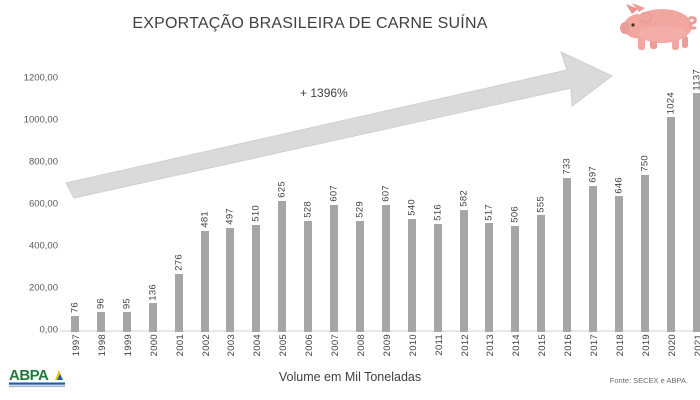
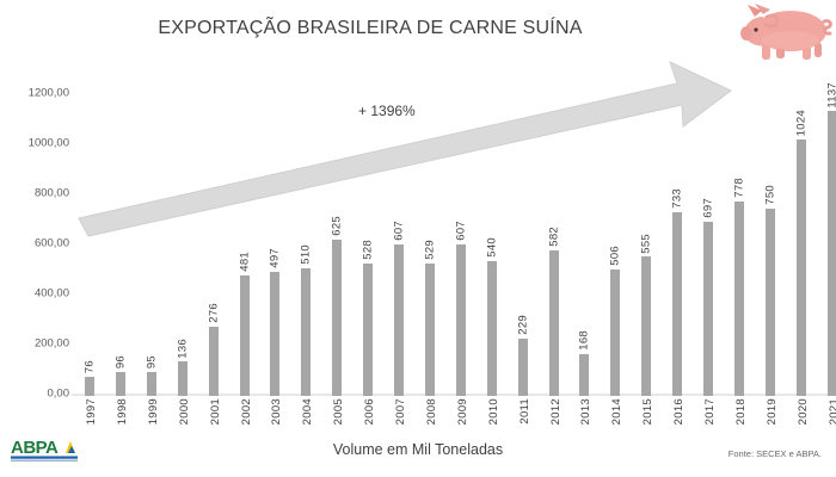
2011: 516 -> 229
2013: 517 -> 168
2018: 646 -> 778
